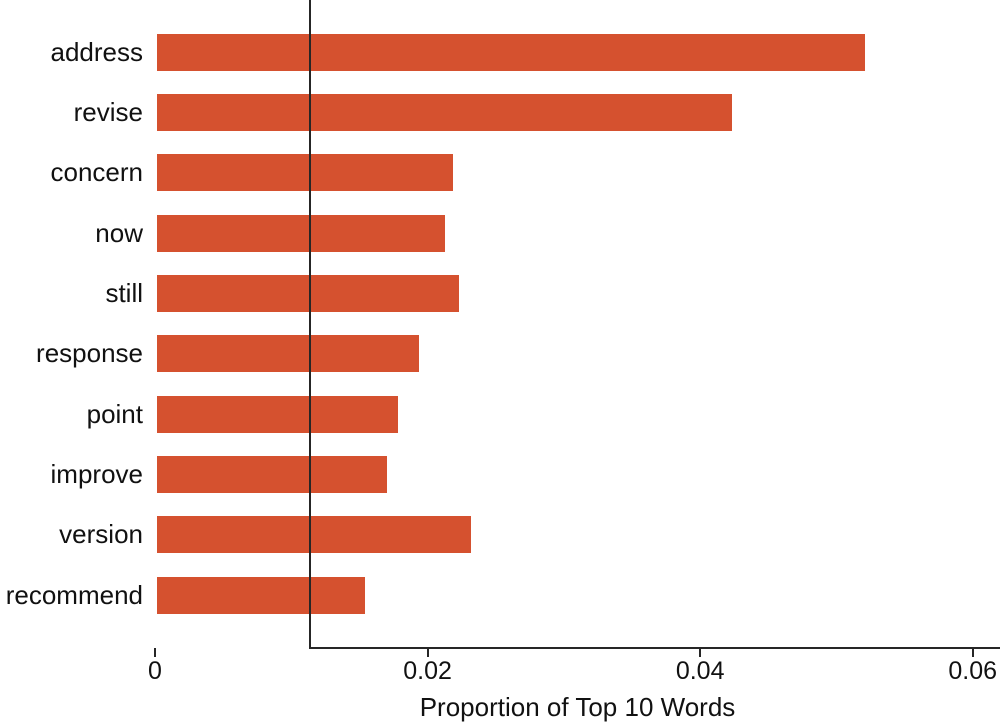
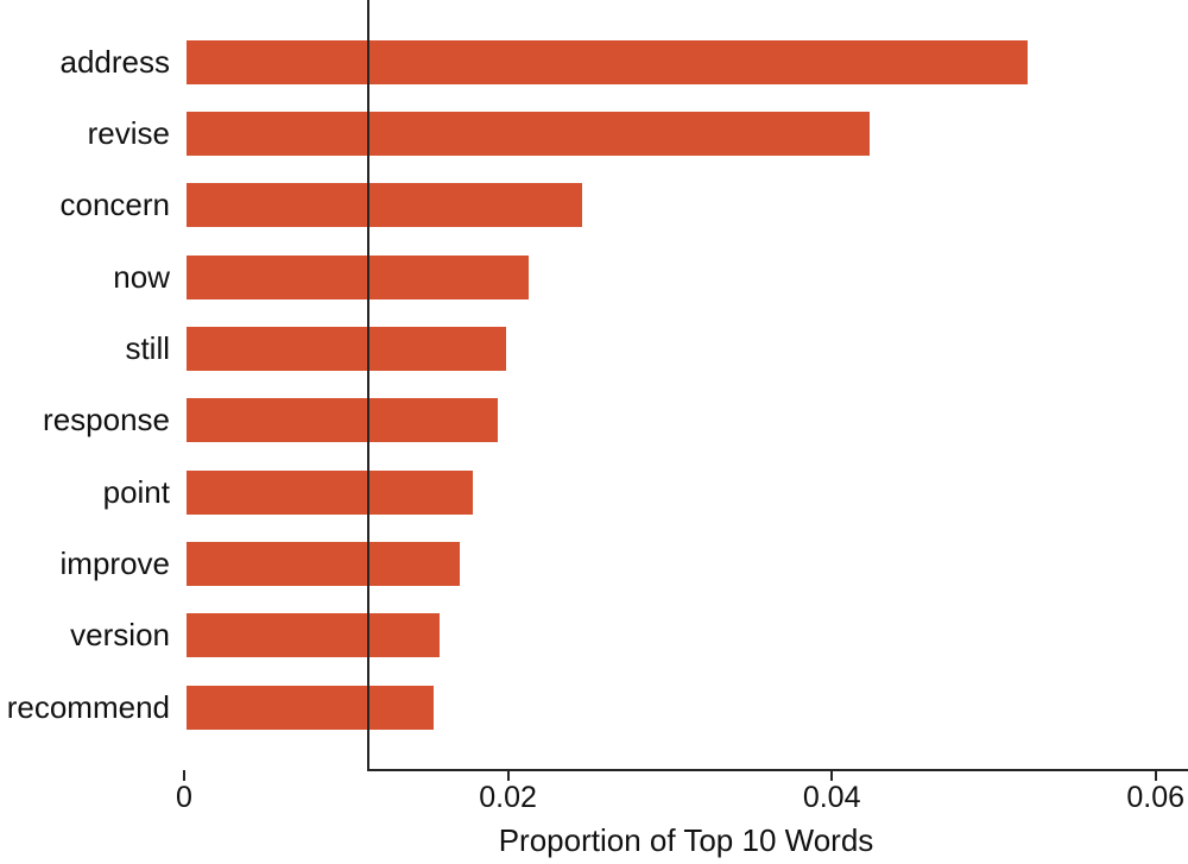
concern: 0.0219 -> 0.0246
still: 0.0223 -> 0.0199
version: 0.0232 -> 0.0158
